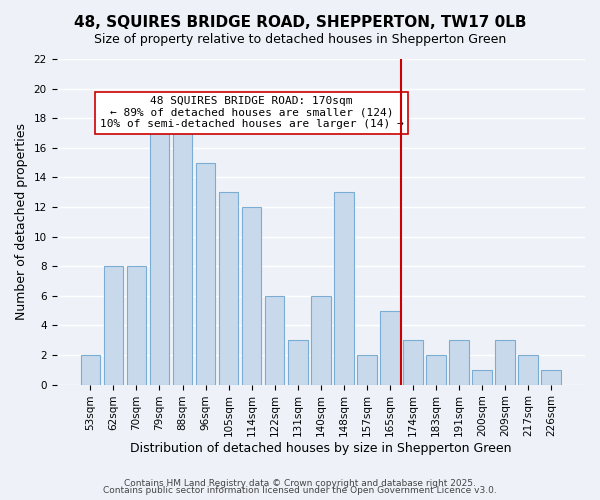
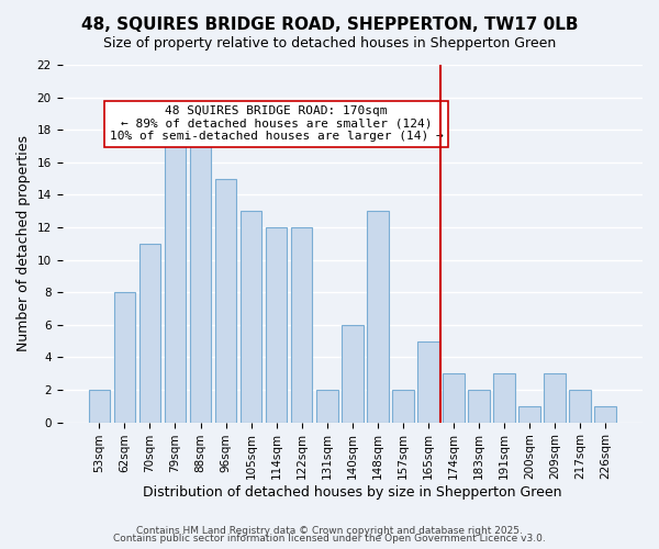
70sqm: 8 -> 11
122sqm: 6 -> 12
131sqm: 3 -> 2
